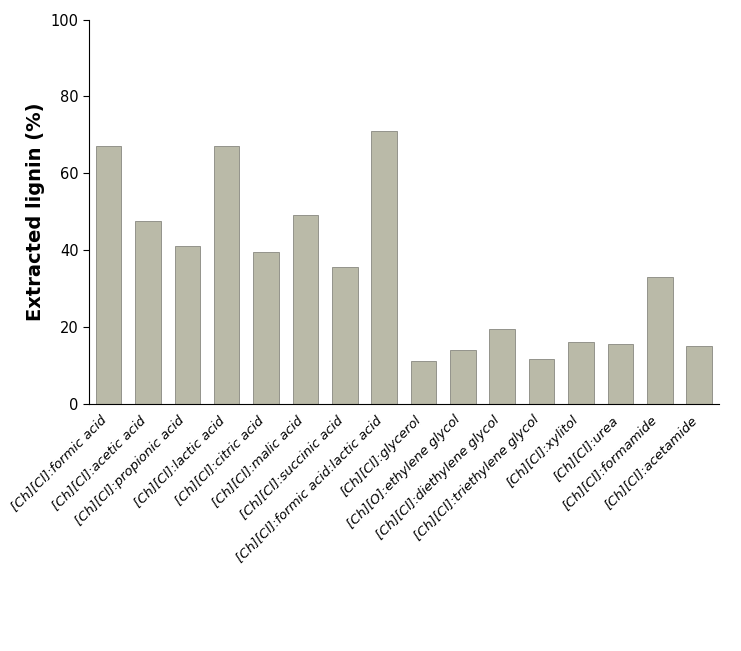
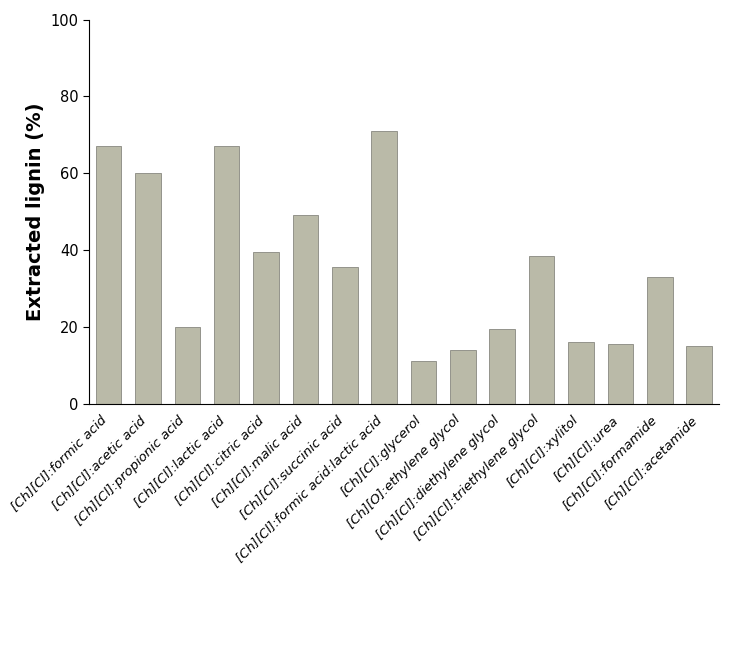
[Ch][Cl]:acetic acid: 47.5 -> 60.0
[Ch][Cl]:propionic acid: 41.0 -> 20.0
[Ch][Cl]:triethylene glycol: 11.5 -> 38.5
